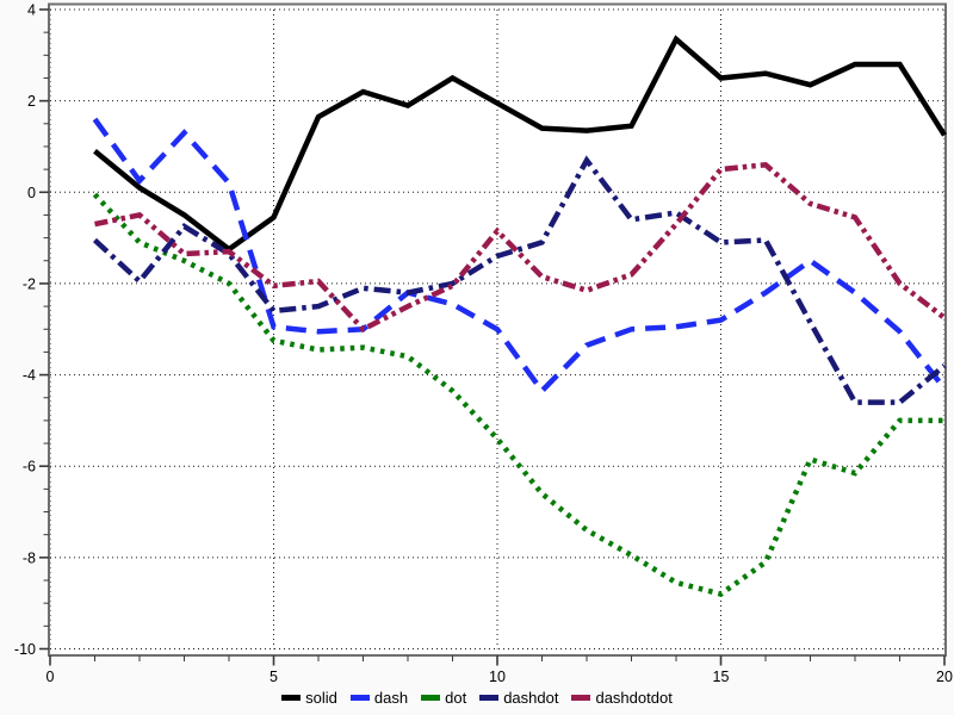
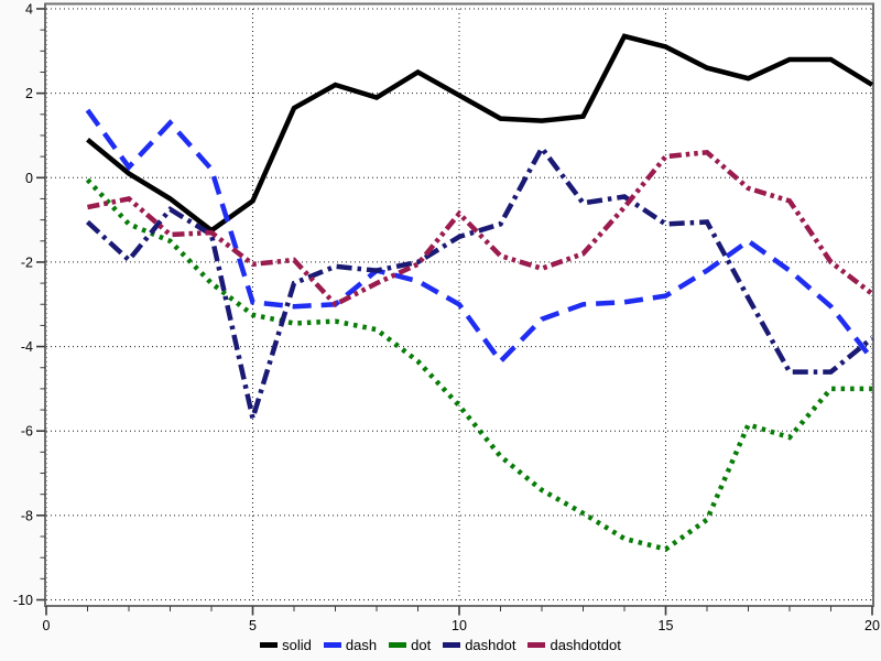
dot/4: -2.0 -> -2.5
dashdot/5: -2.6 -> -5.7
solid/15: 2.5 -> 3.1
solid/20: 1.2 -> 2.2
